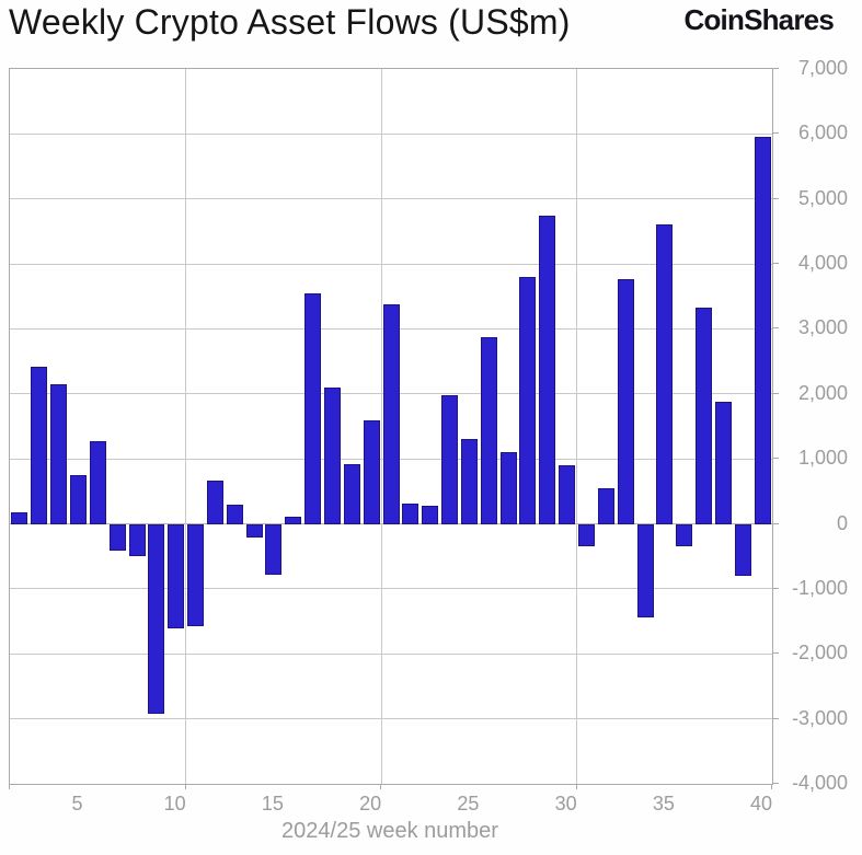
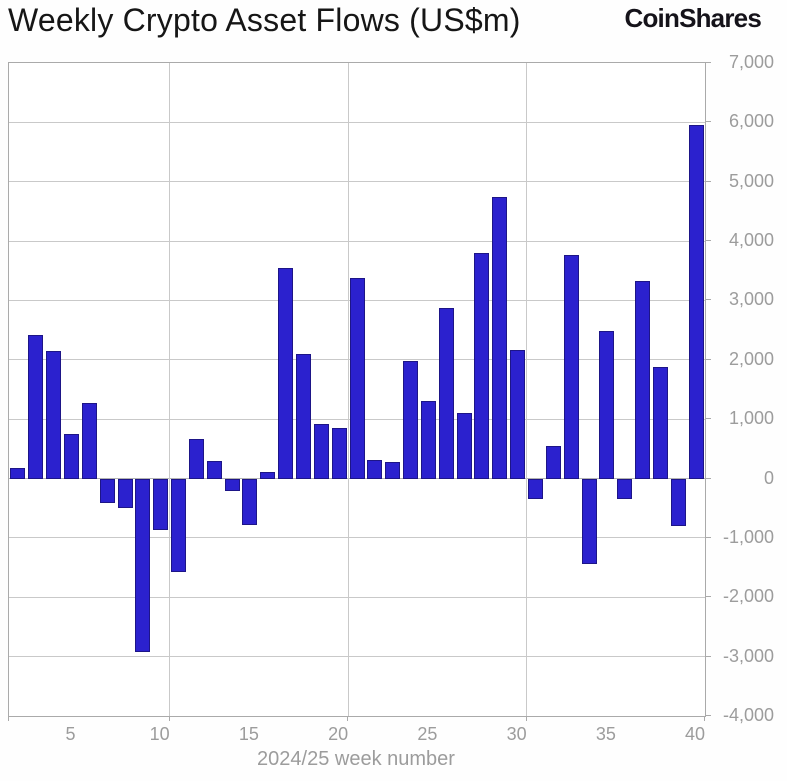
10: -1600 -> -900
20: 1600 -> 900
30: 900 -> 2200
35: 4600 -> 2500
